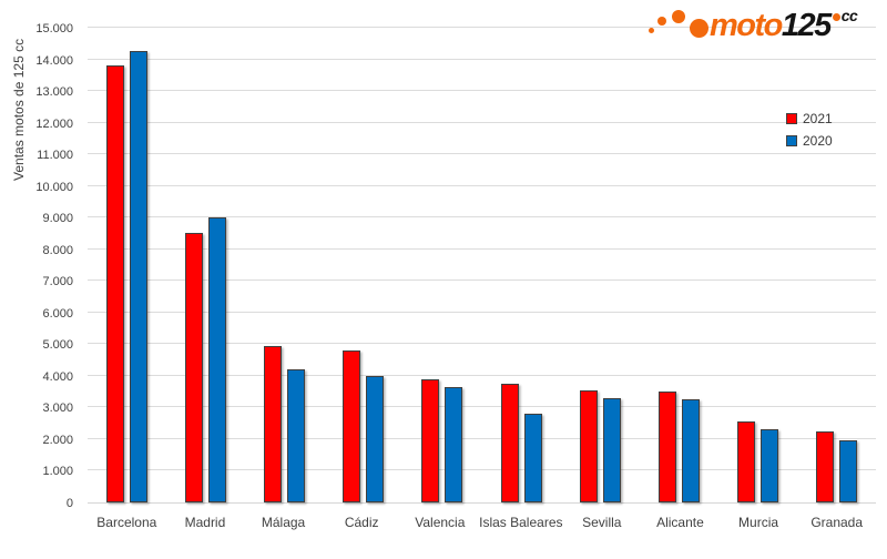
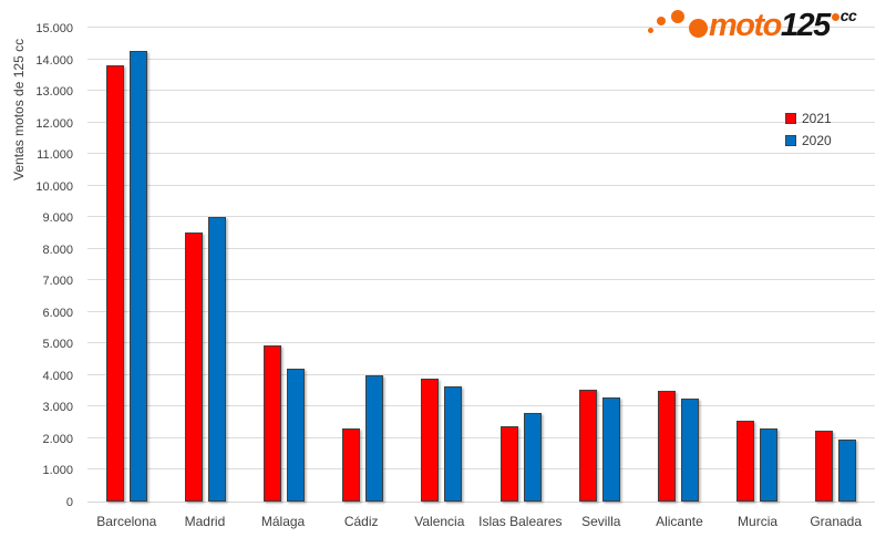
2021/Cádiz: 4800 -> 2300
2021/Islas Baleares: 3800 -> 2400
